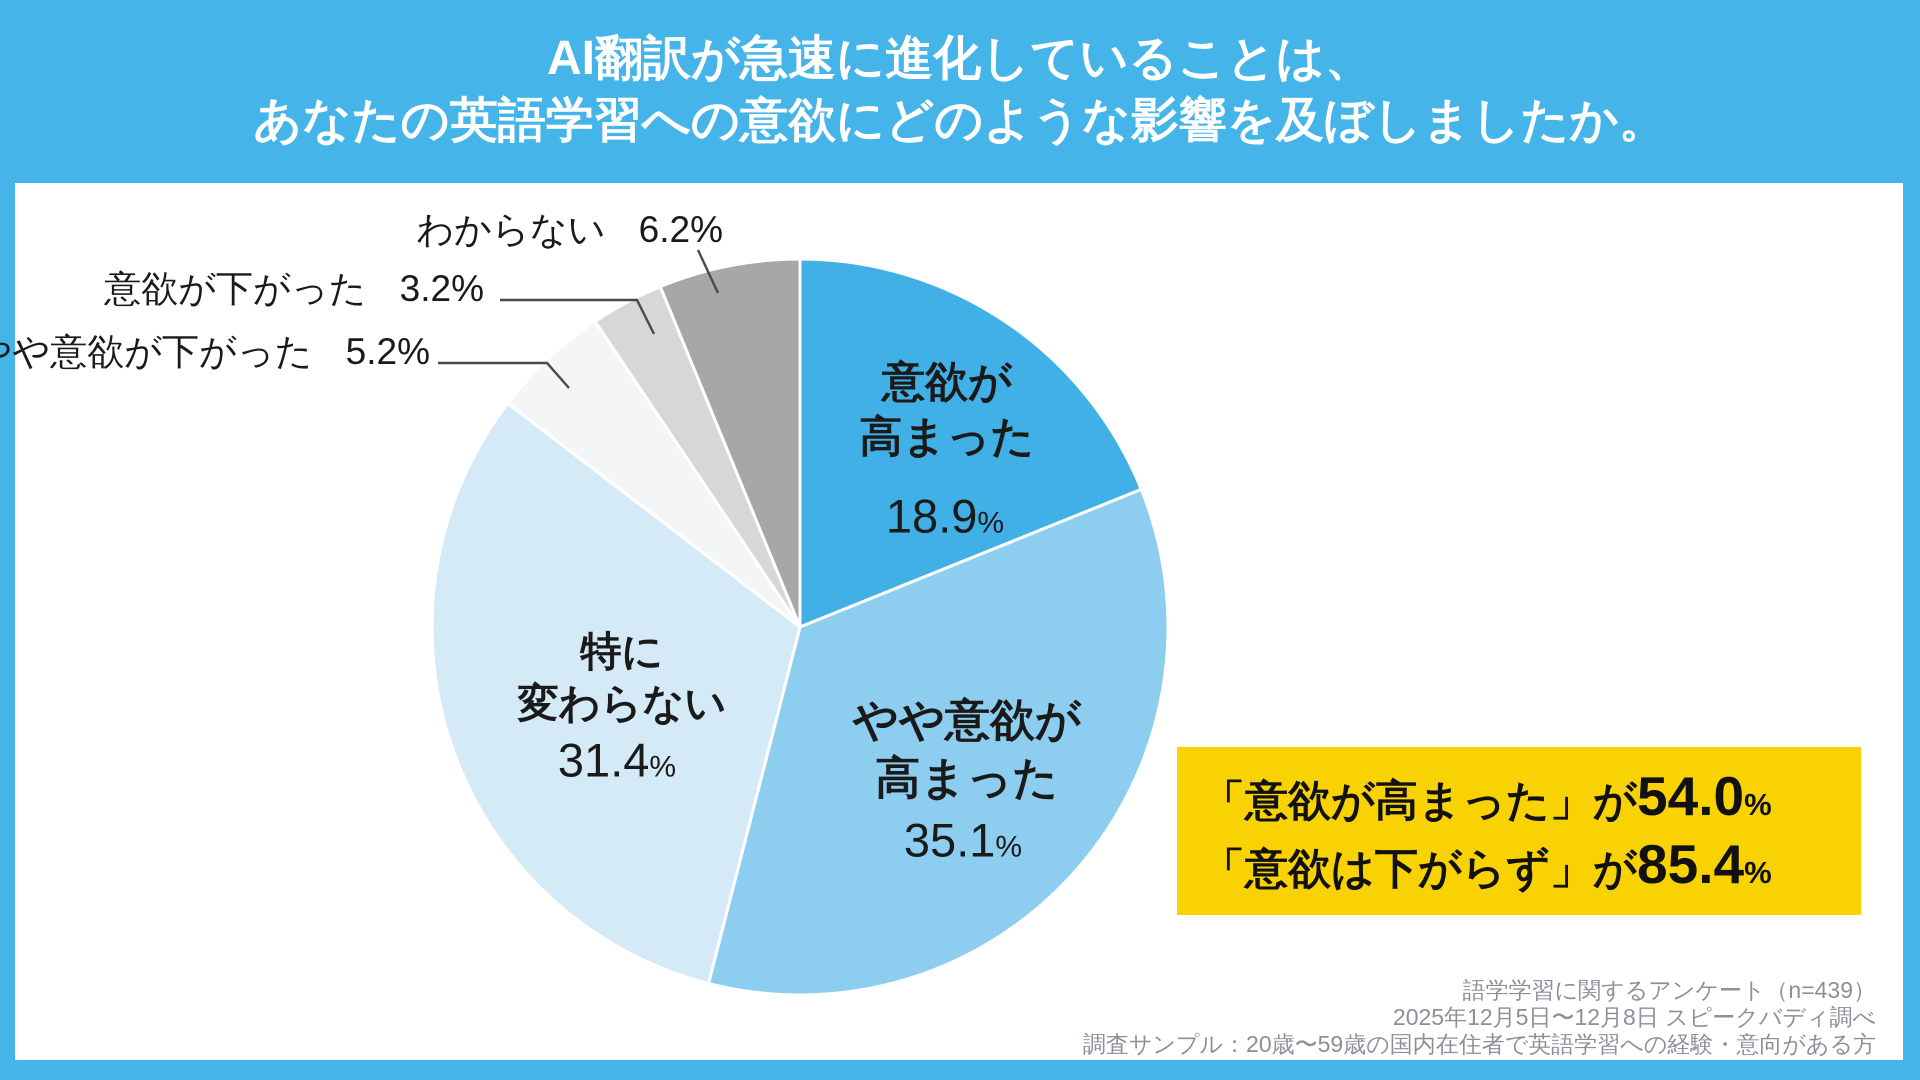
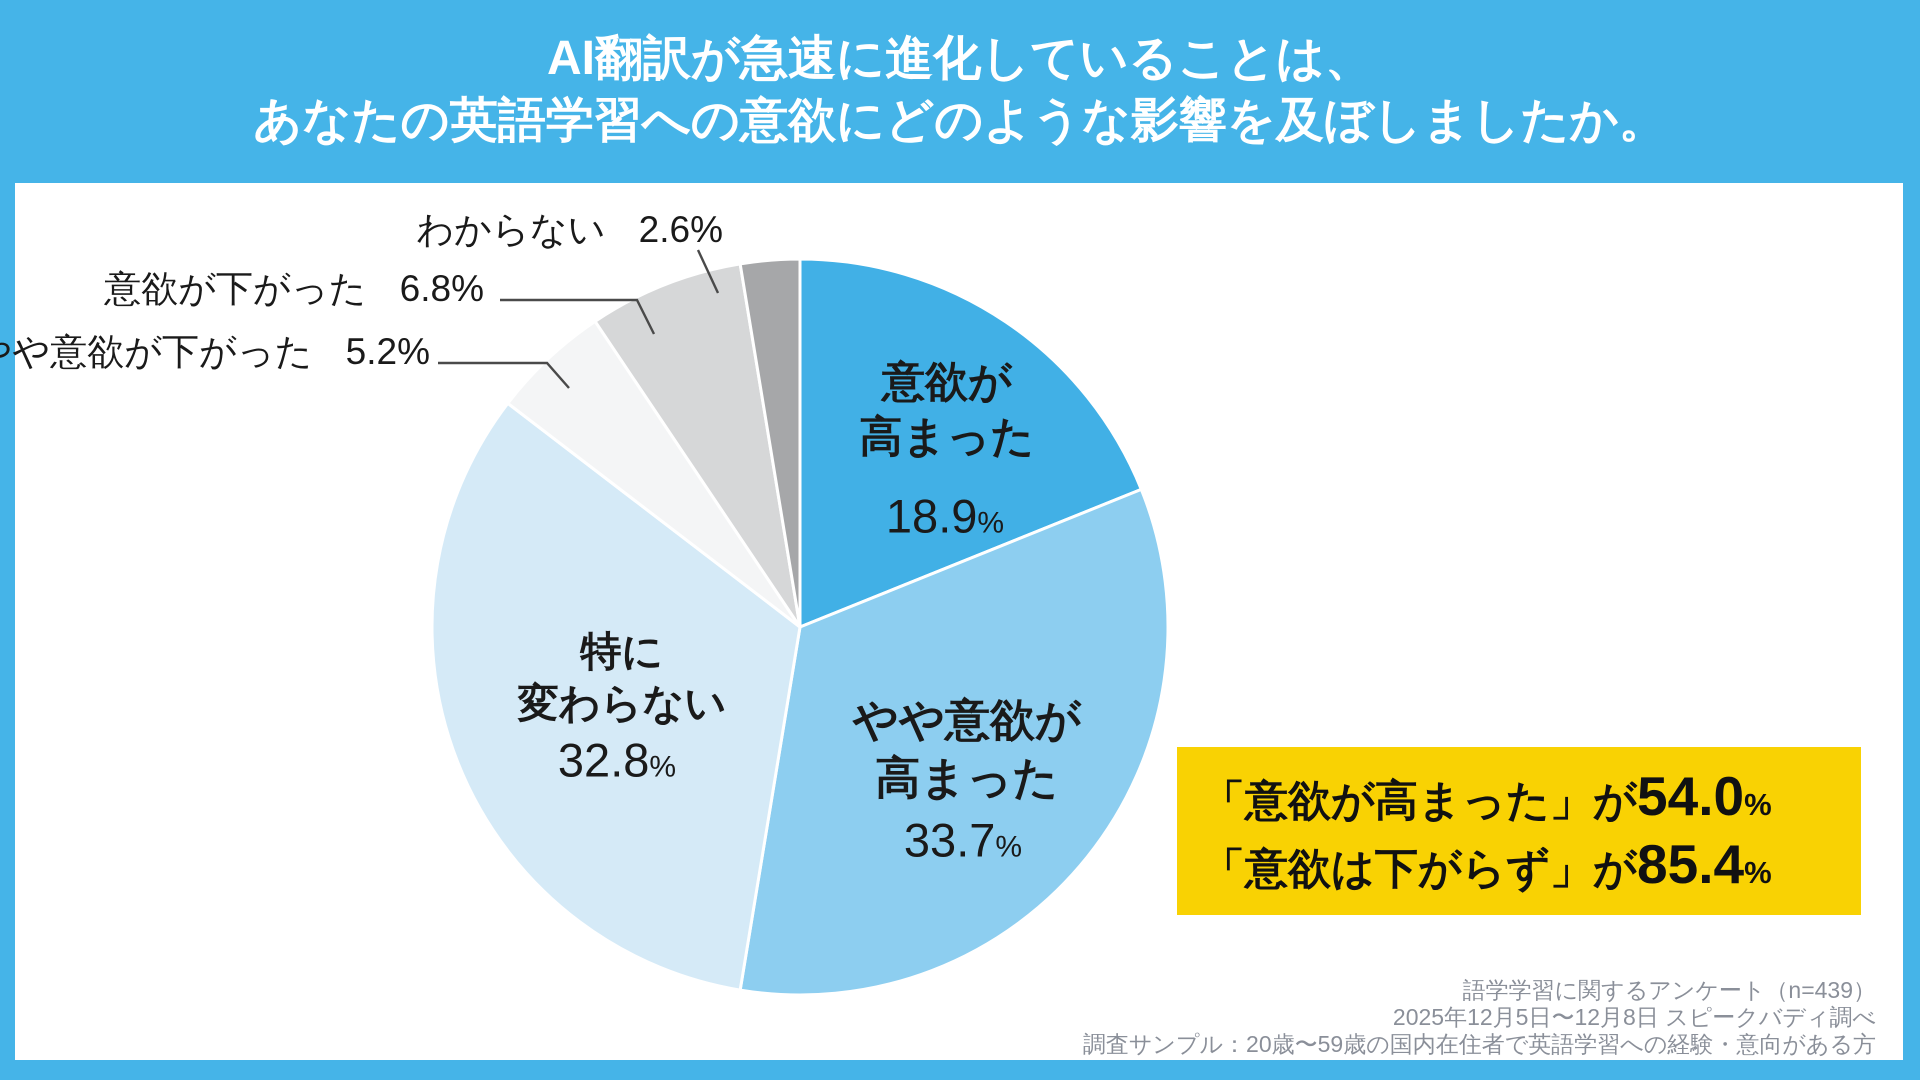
やや意欲が高まった: 35.1 -> 33.7
特に変わらない: 31.4 -> 32.8
意欲が下がった: 3.2 -> 6.8
わからない: 6.2 -> 2.6
